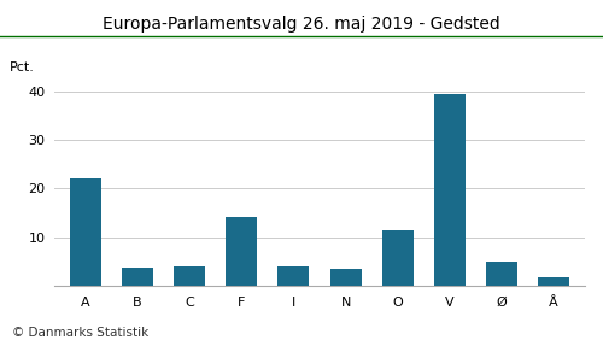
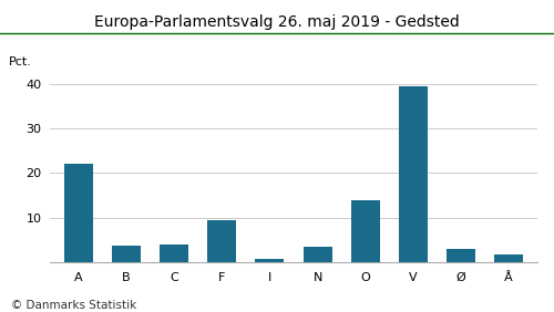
F: 14.0 -> 9.3
I: 4.0 -> 0.8
O: 11.5 -> 13.8
Ø: 5.0 -> 3.0
